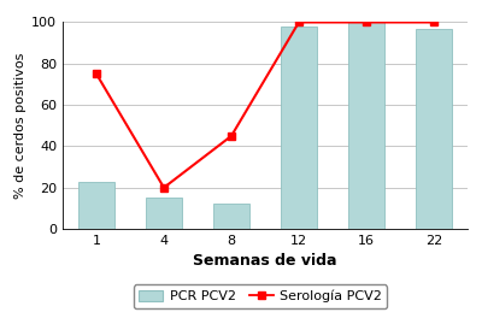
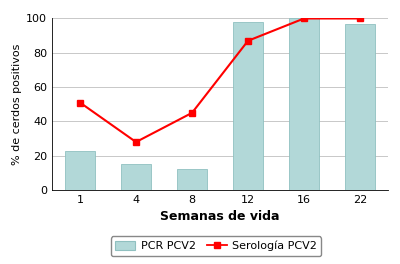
Serología PCV2/1: 75 -> 51
Serología PCV2/4: 20 -> 28
Serología PCV2/12: 100 -> 87
